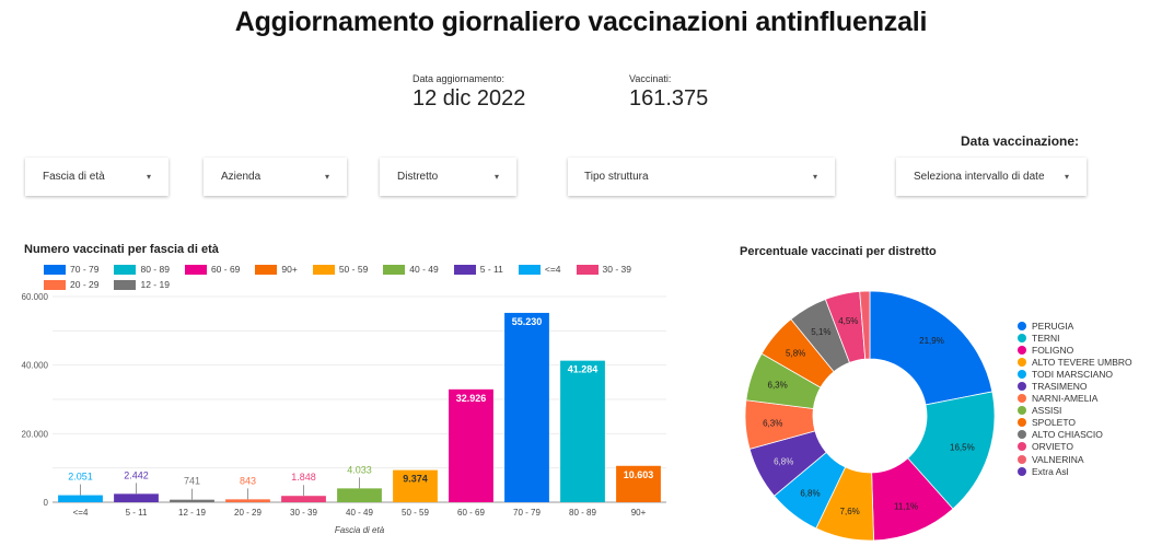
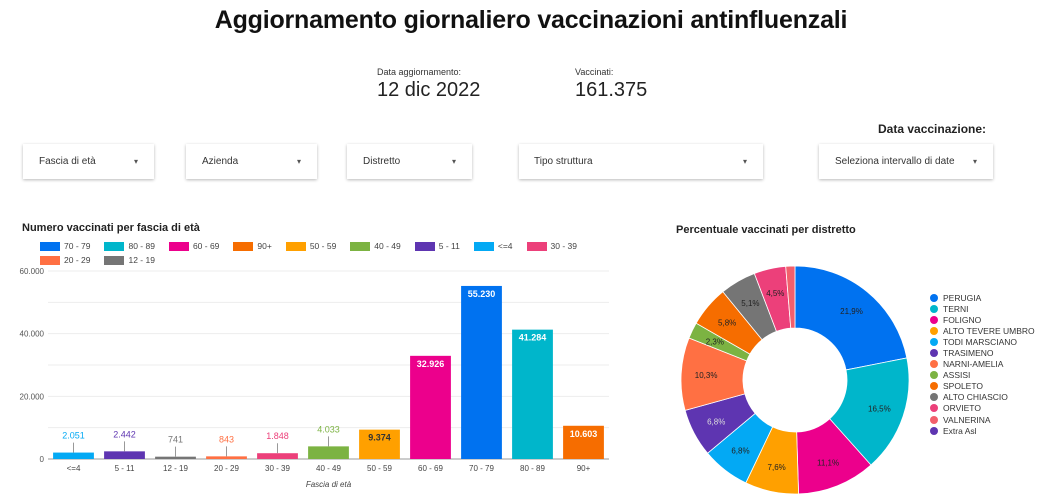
Percentuale vaccinati per distretto/NARNI-AMELIA: 6,3% -> 10,3%
Percentuale vaccinati per distretto/ASSISI: 6,3% -> 2,3%
